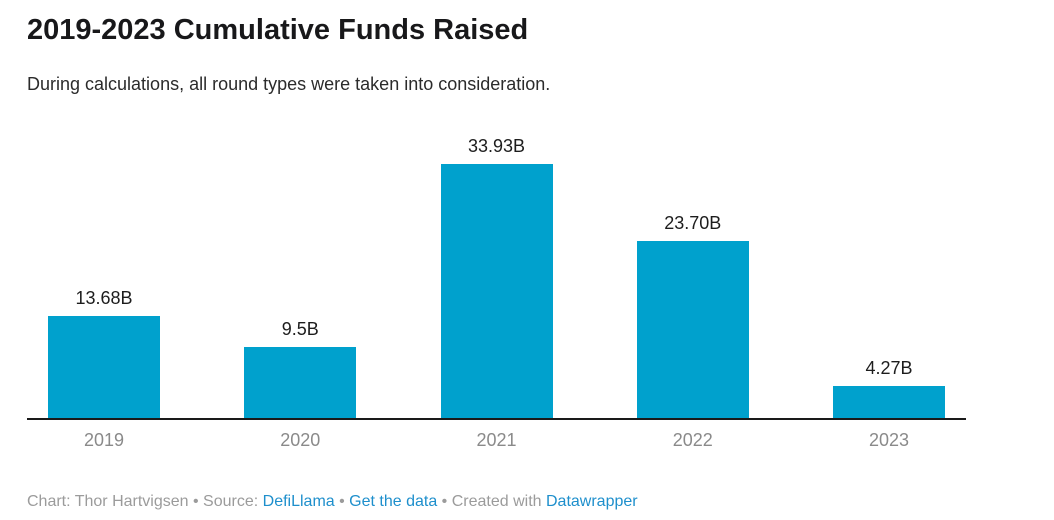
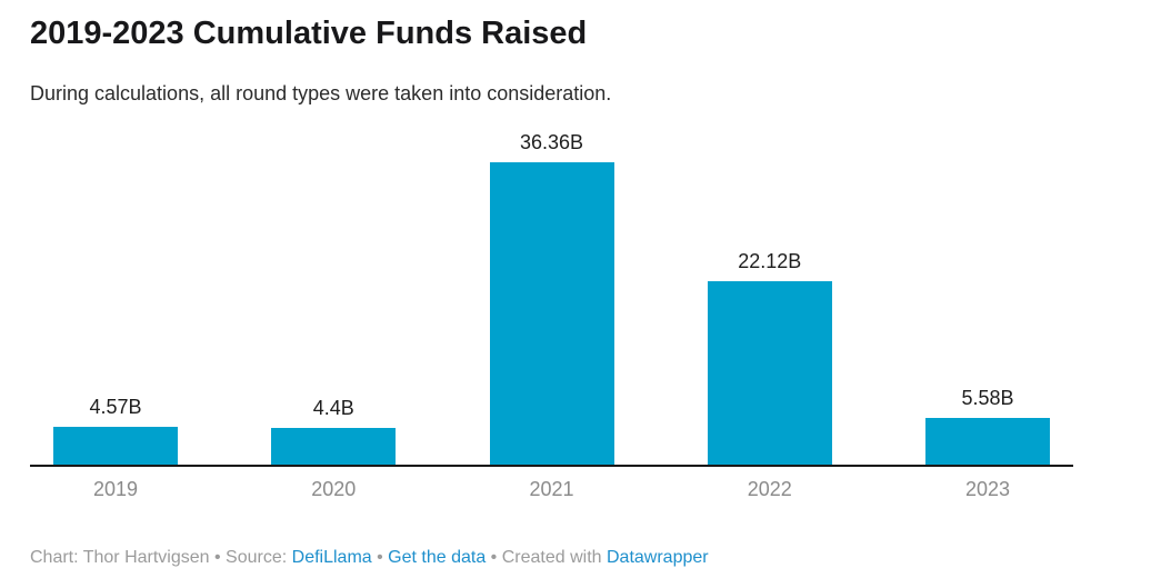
2019: 13.68B -> 4.57B
2020: 9.5B -> 4.4B
2021: 33.93B -> 36.36B
2022: 23.70B -> 22.12B
2023: 4.27B -> 5.58B
